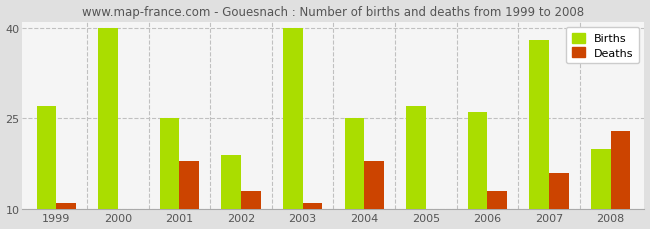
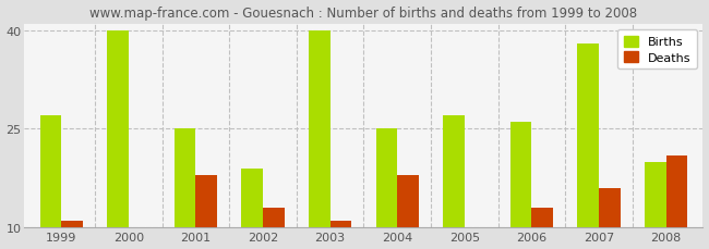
Deaths/2008: 23 -> 21
